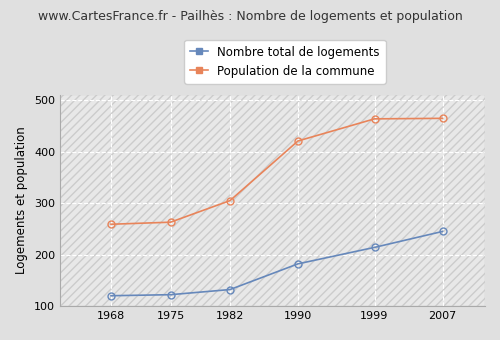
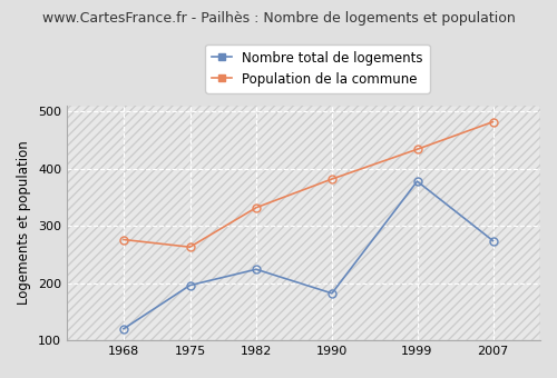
Population de la commune/1968: 259 -> 276
Nombre total de logements/1975: 122 -> 196
Nombre total de logements/1982: 132 -> 224
Population de la commune/1982: 305 -> 332
Population de la commune/1990: 421 -> 382
Nombre total de logements/1999: 214 -> 378
Population de la commune/1999: 464 -> 434
Nombre total de logements/2007: 245 -> 274
Population de la commune/2007: 465 -> 482
